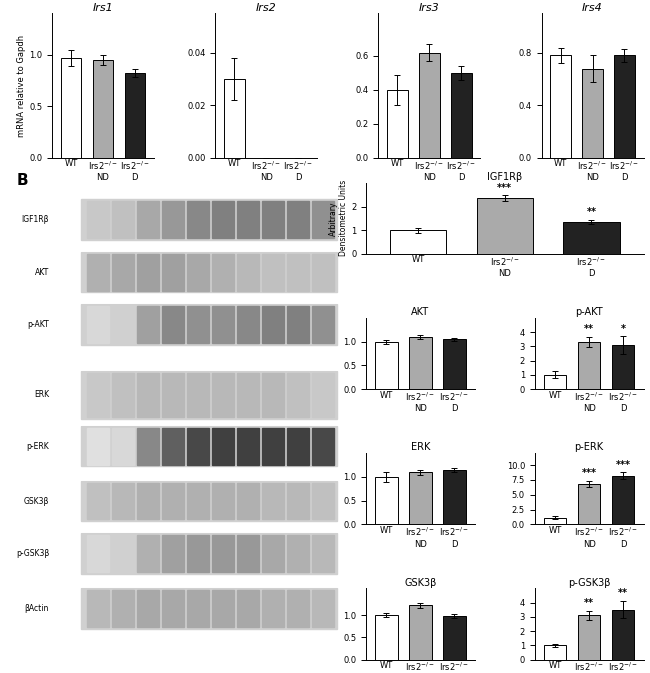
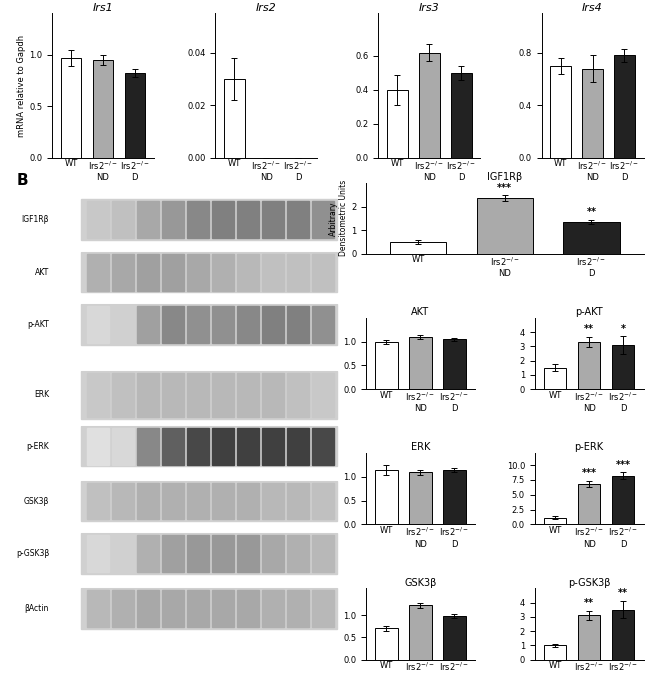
Irs4/WT: 0.78 -> 0.70
IGF1Rβ/WT: 1.00 -> 0.50
p-AKT/WT: 1.0 -> 1.5
ERK/WT: 1.00 -> 1.15
GSK3β/WT: 1.00 -> 0.70
